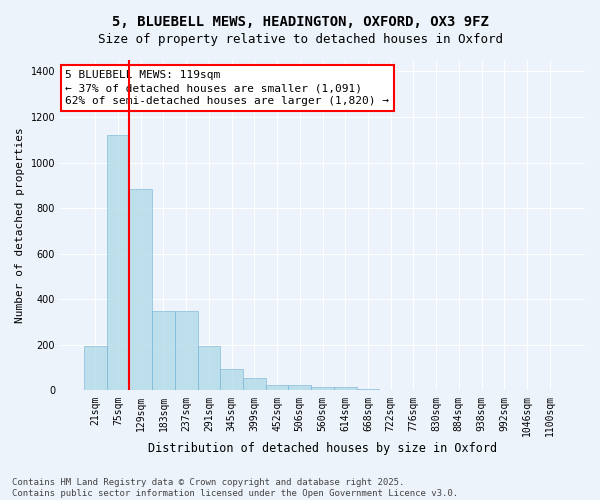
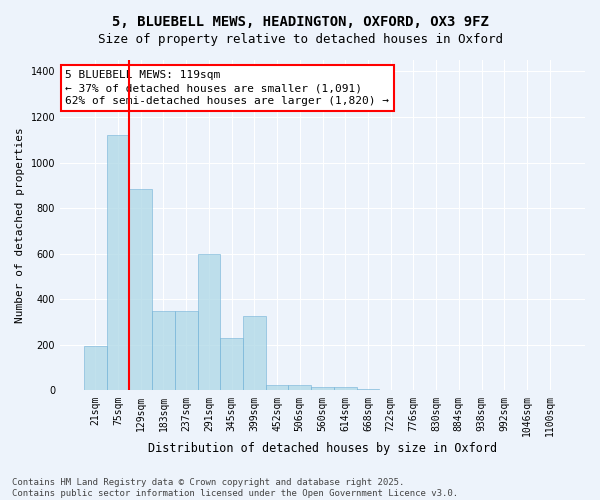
291sqm: 195 -> 600
345sqm: 95 -> 230
399sqm: 55 -> 325
